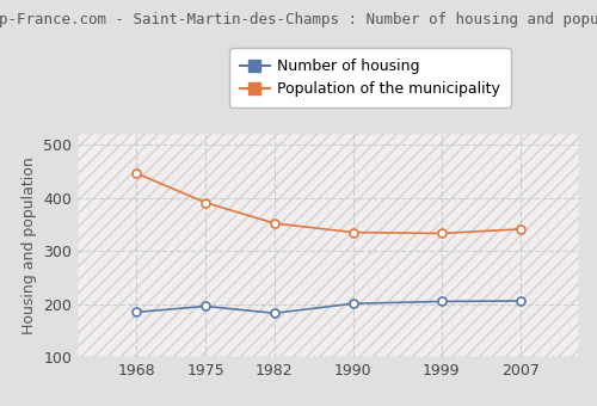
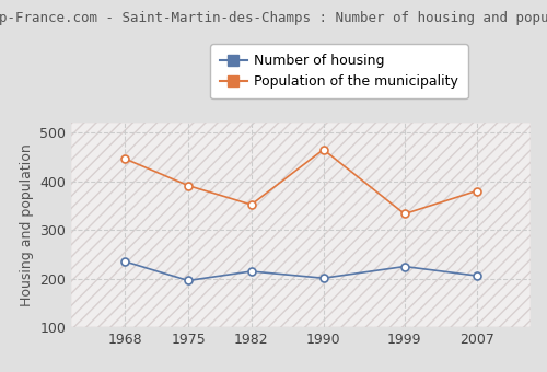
Number of housing/1968: 185 -> 235
Number of housing/1982: 183 -> 215
Population of the municipality/1990: 335 -> 465
Number of housing/1999: 205 -> 225
Population of the municipality/2007: 341 -> 380
